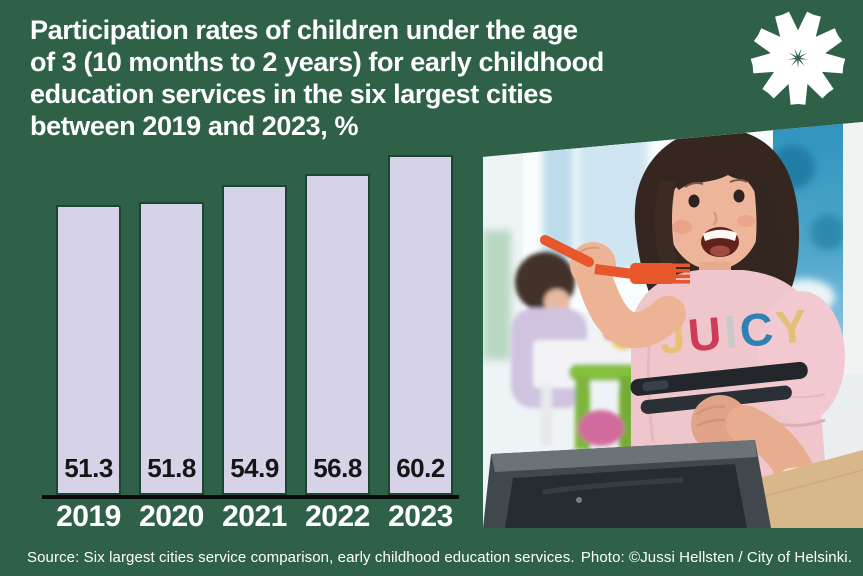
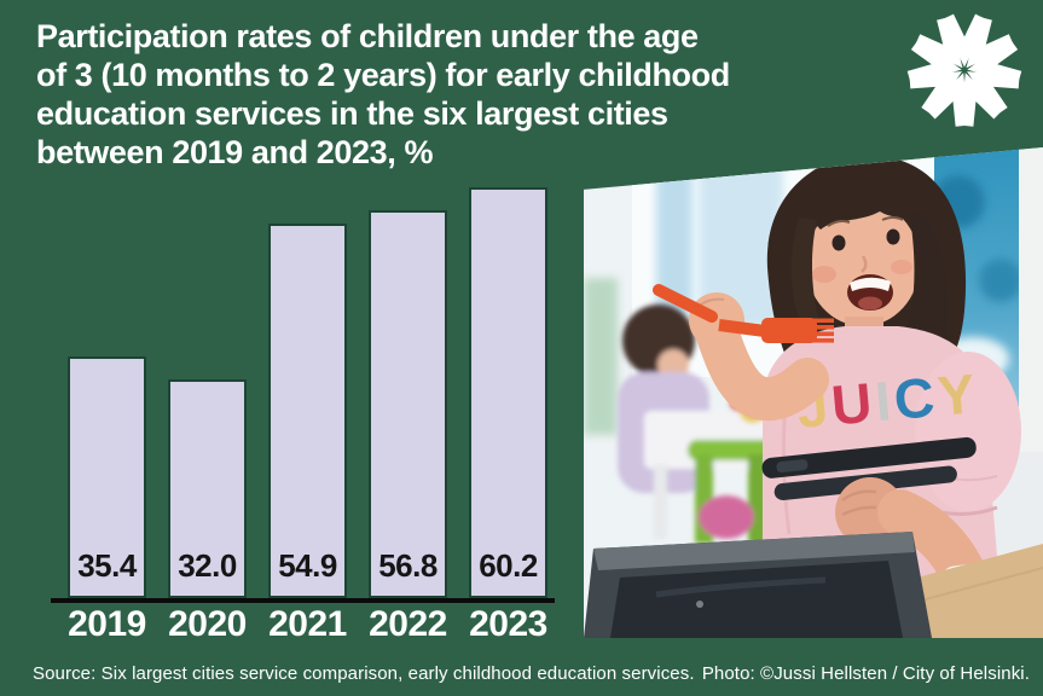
2019: 51.3 -> 35.4
2020: 51.8 -> 32.0
